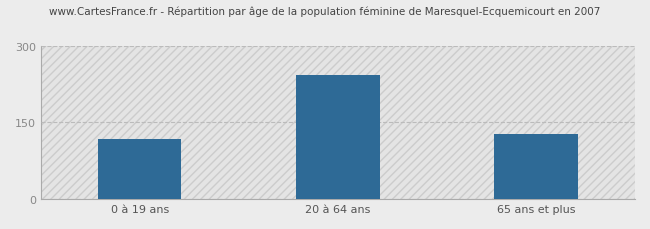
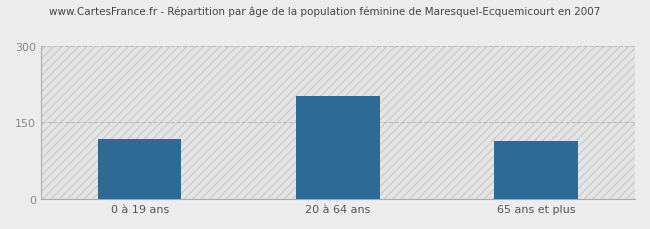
20 à 64 ans: 243 -> 202
65 ans et plus: 128 -> 114
